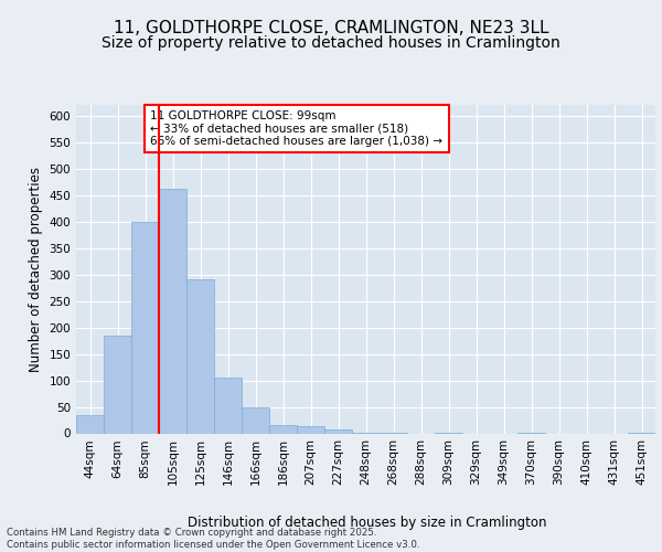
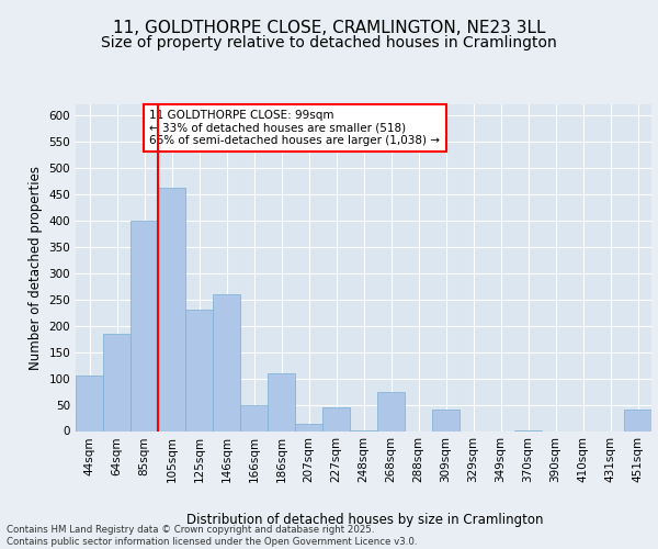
44sqm: 35 -> 105
125sqm: 290 -> 230
146sqm: 105 -> 260
186sqm: 15 -> 110
227sqm: 7 -> 45
268sqm: 1 -> 75
309sqm: 1 -> 40
451sqm: 1 -> 40
